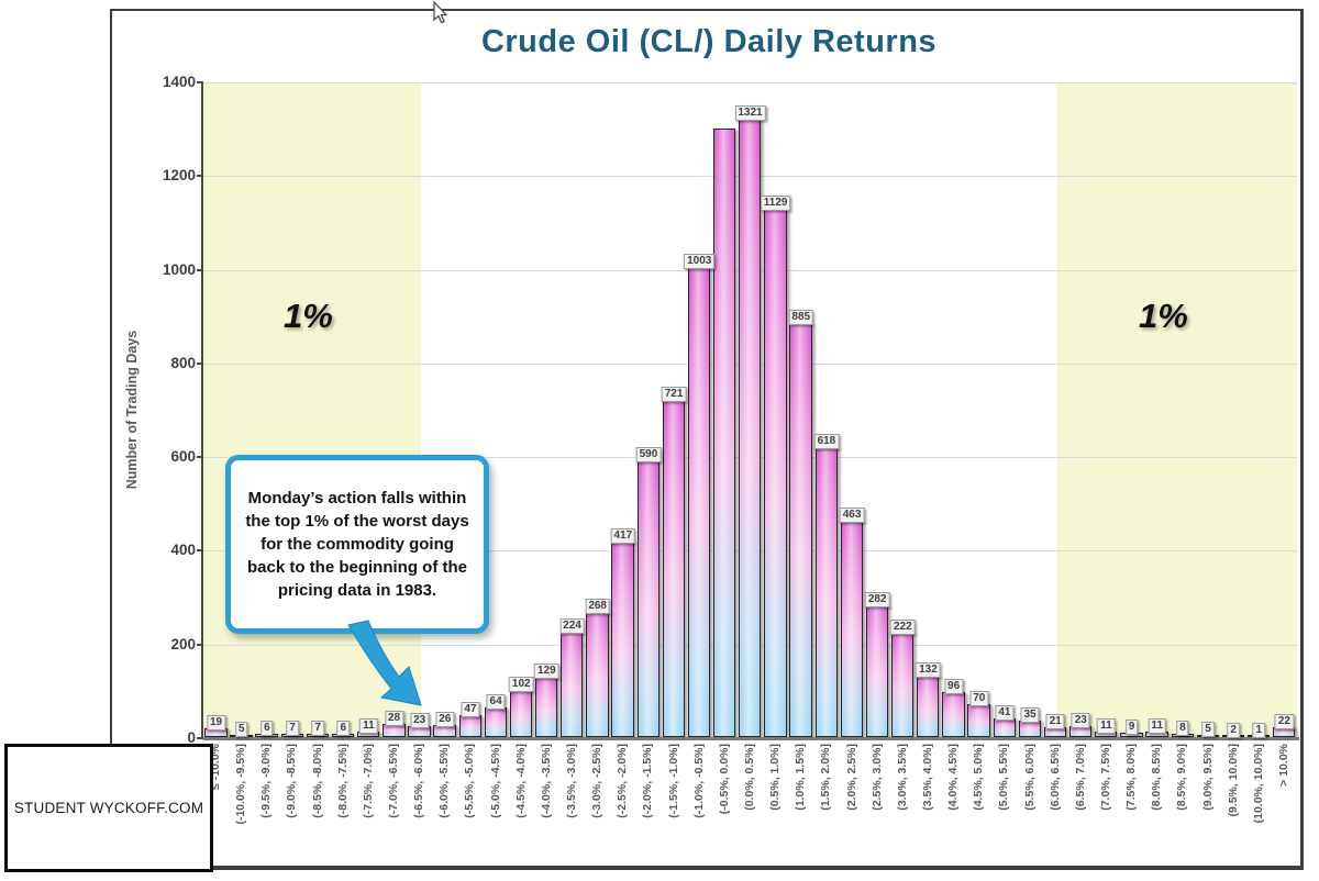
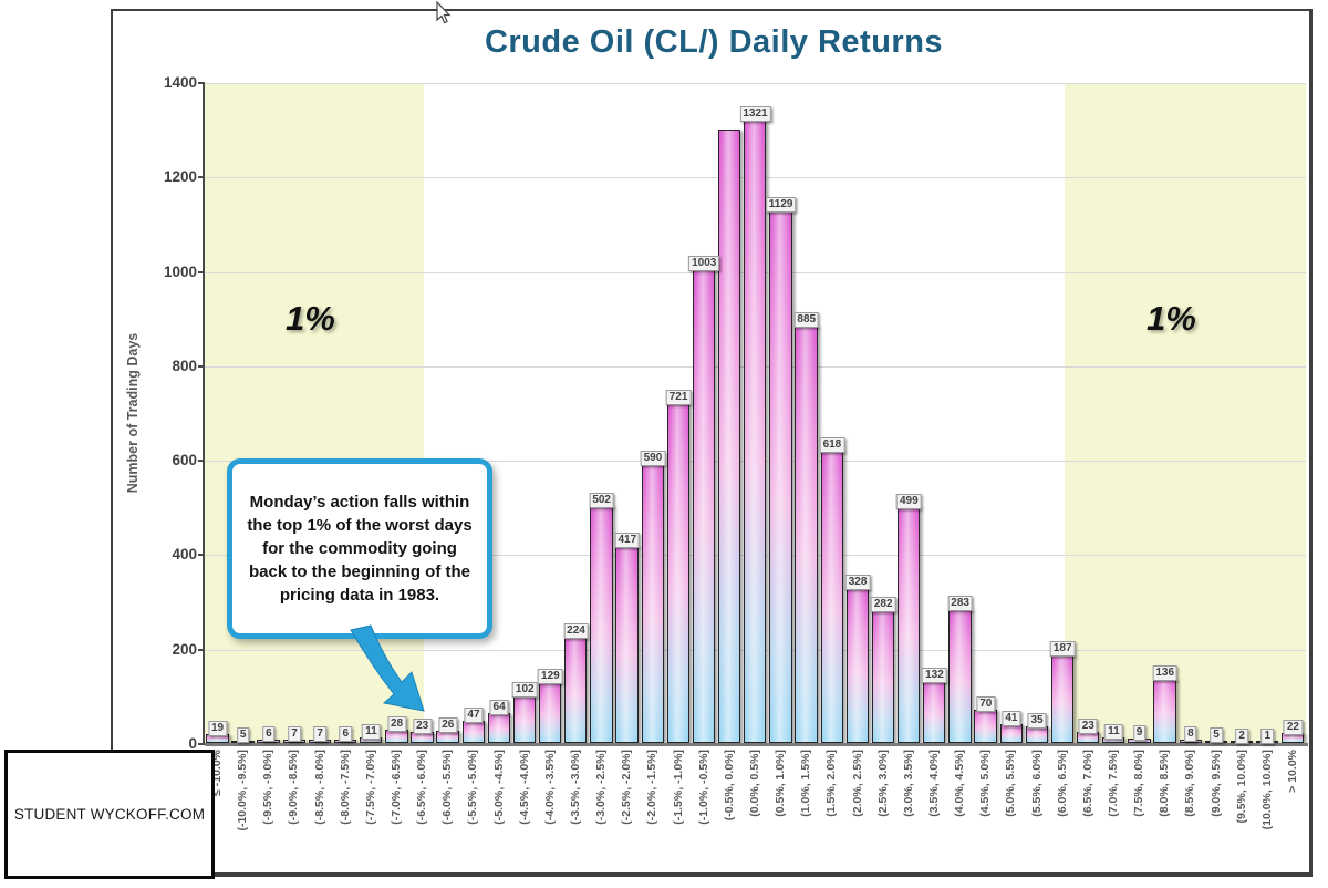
(-3.0%, -2.5%]: 268 -> 502
(2.0%, 2.5%]: 463 -> 328
(3.0%, 3.5%]: 222 -> 499
(4.0%, 4.5%]: 96 -> 283
(6.0%, 6.5%]: 21 -> 187
(8.0%, 8.5%]: 11 -> 136
